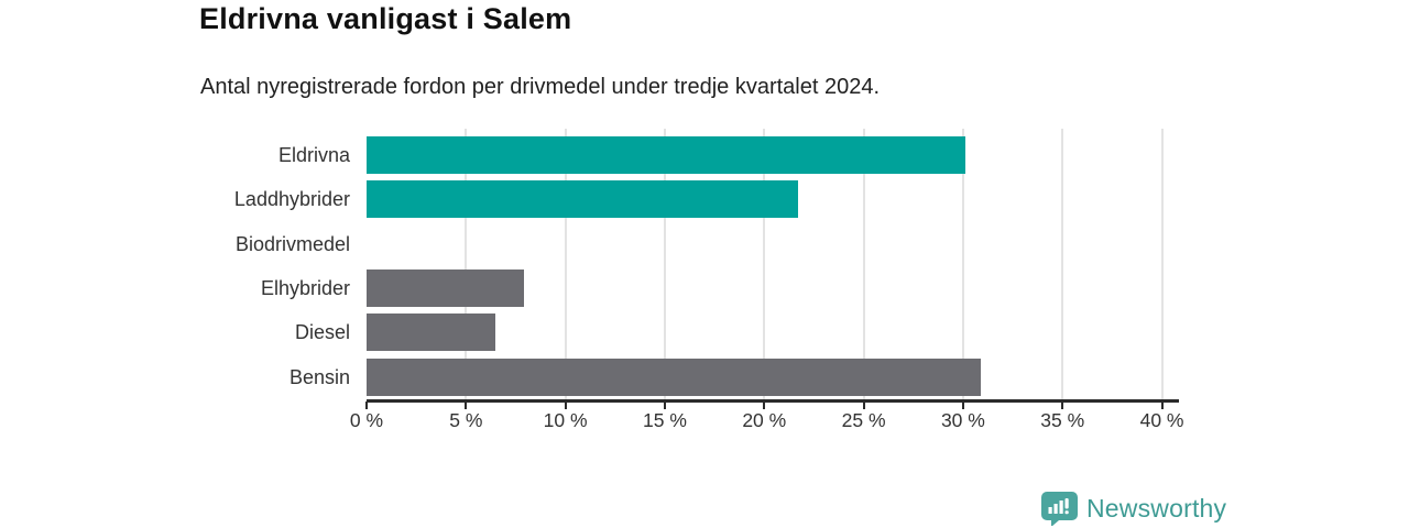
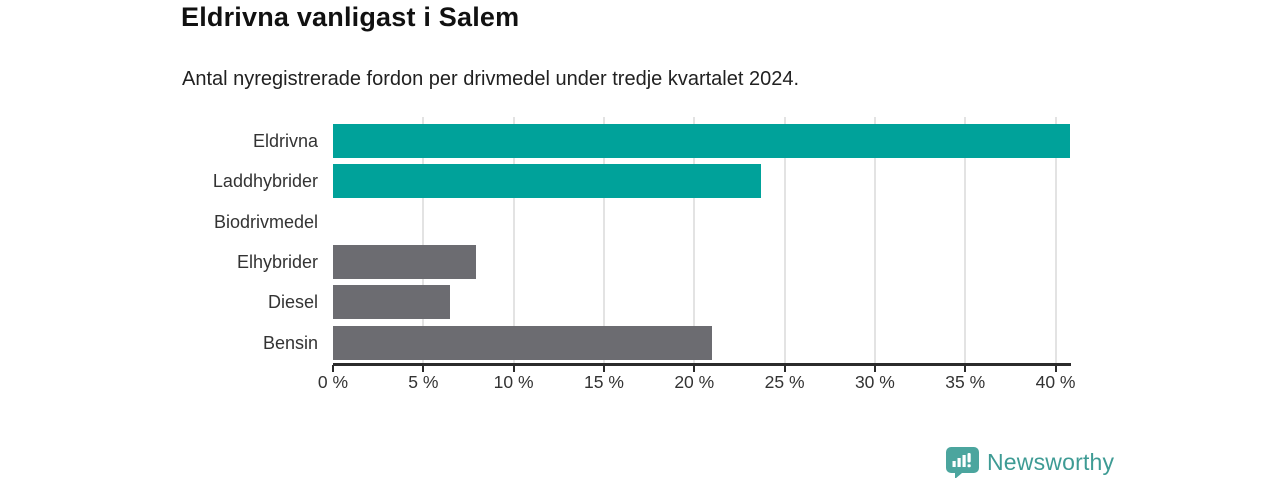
Eldrivna: 30.1% -> 40.8%
Laddhybrider: 21.7% -> 23.7%
Bensin: 30.9% -> 21.0%
